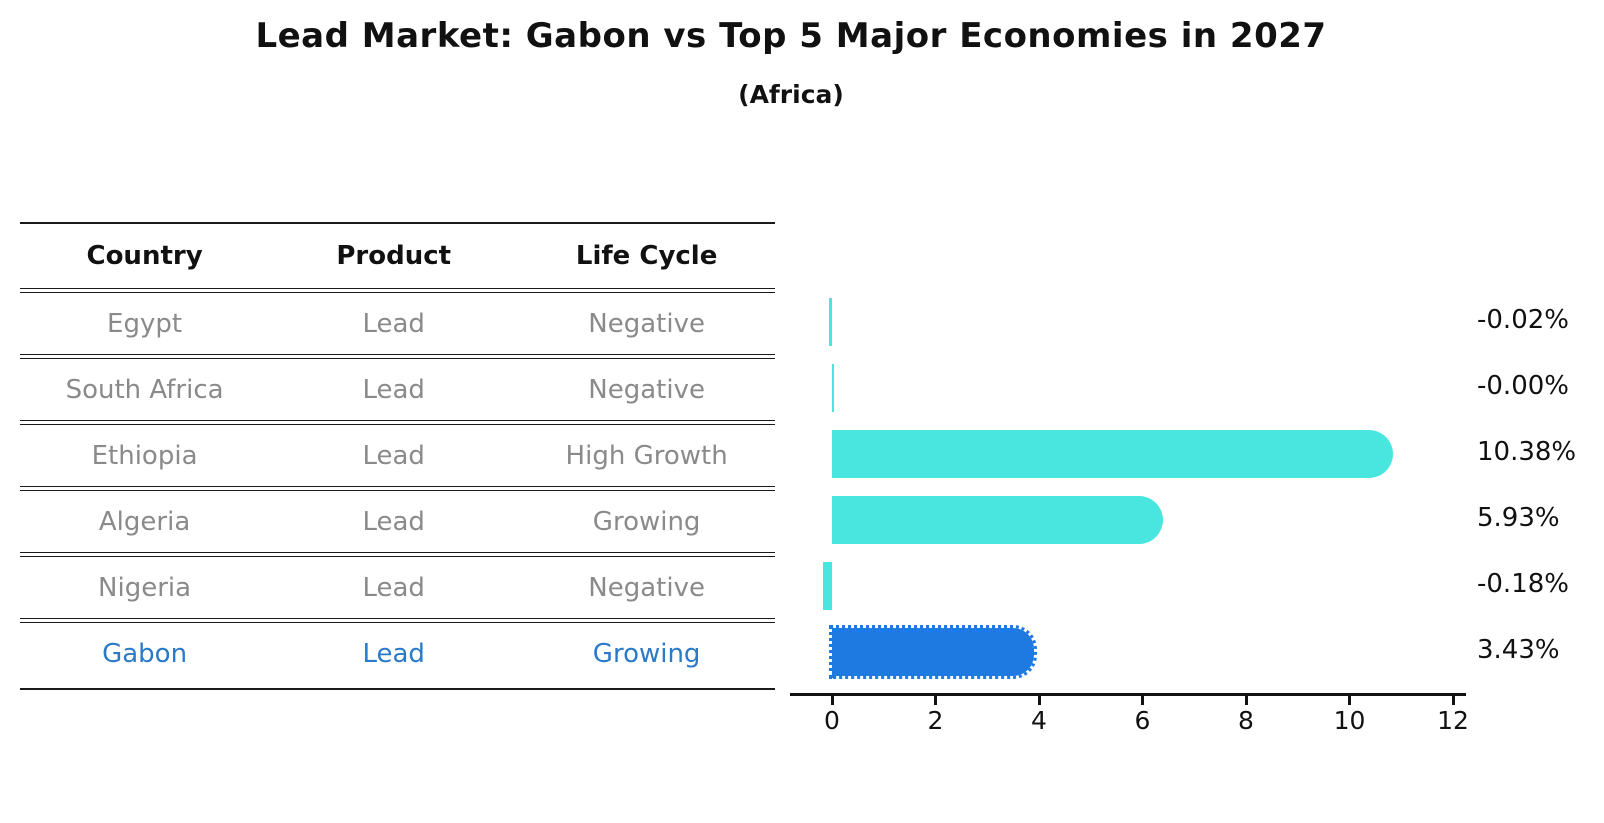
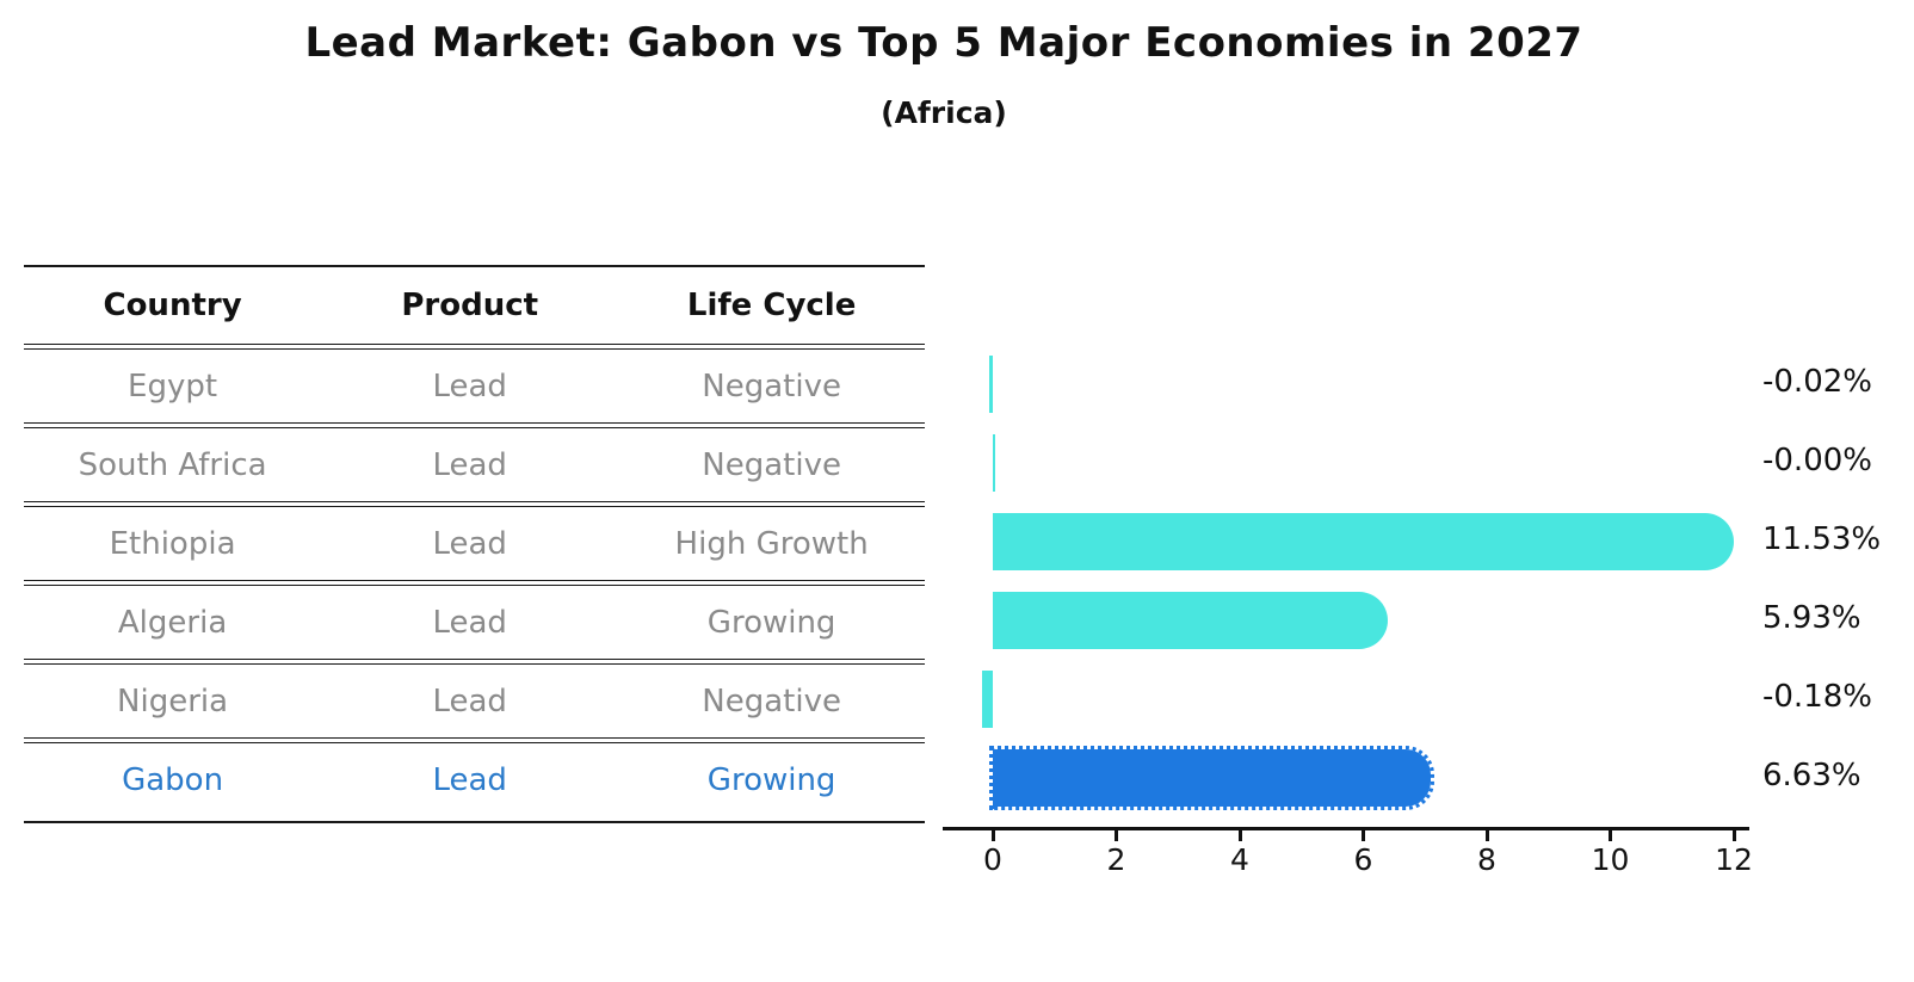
Ethiopia: 10.38% -> 11.53%
Gabon: 3.43% -> 6.63%
